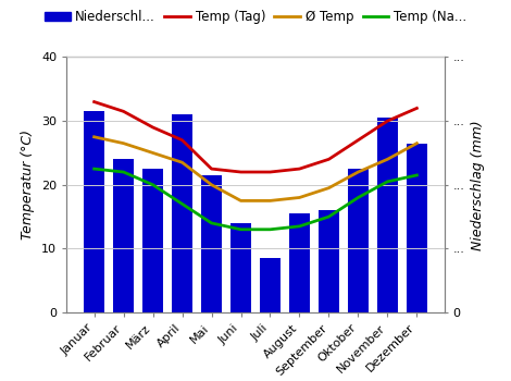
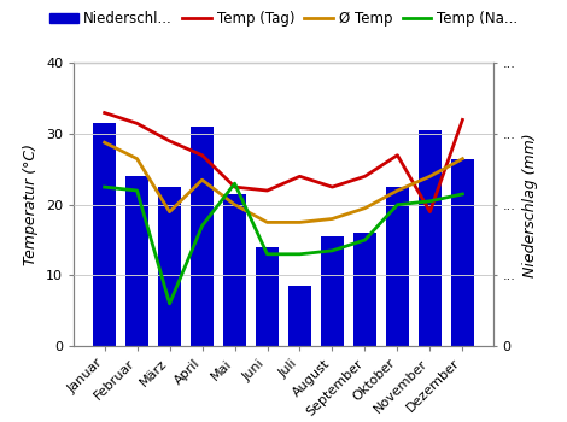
Ø Temp/Januar: 27.5 -> 28.8
Ø Temp/März: 25.0 -> 19.0
Temp (Na.../März: 20.0 -> 6.0
Temp (Na.../Mai: 14.0 -> 23.0
Temp (Tag)/Juli: 22.0 -> 24.0
Temp (Na.../Oktober: 18.0 -> 20.0
Temp (Tag)/November: 30.0 -> 19.0
